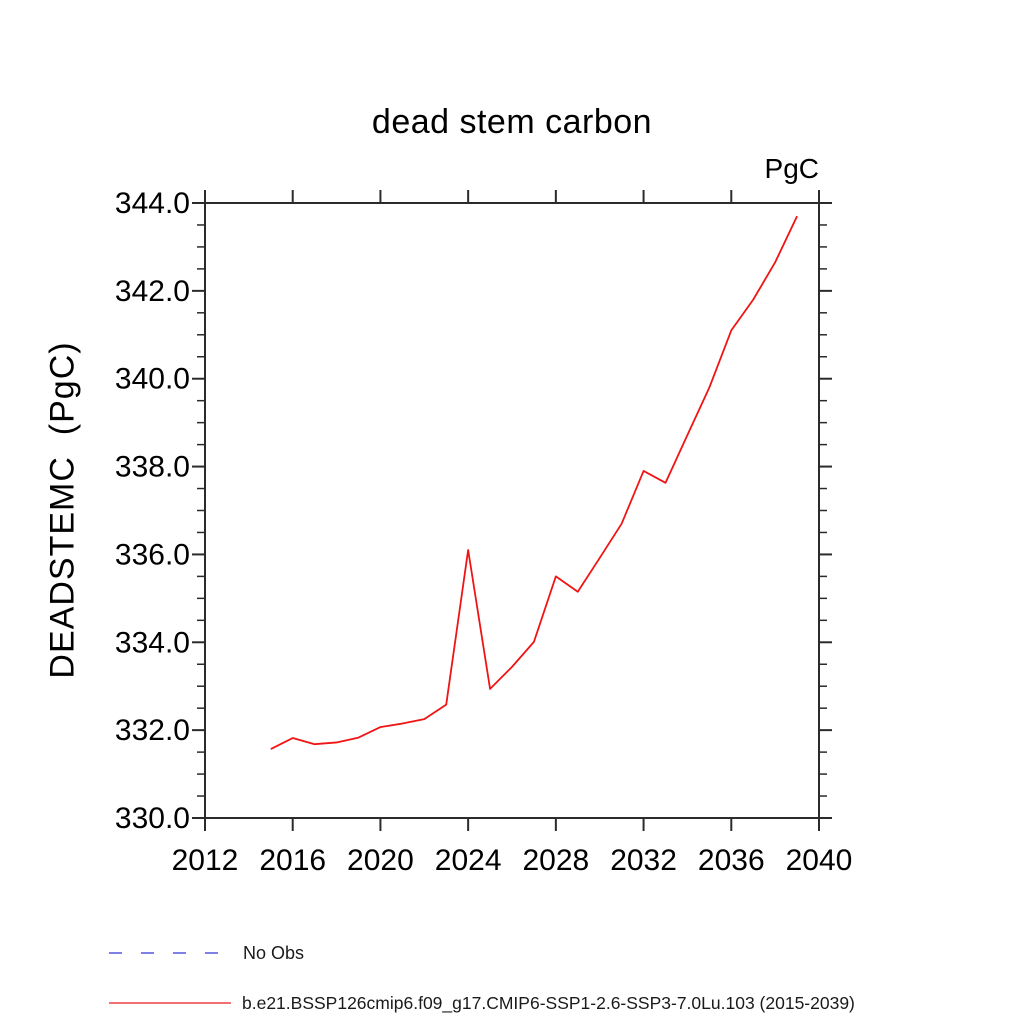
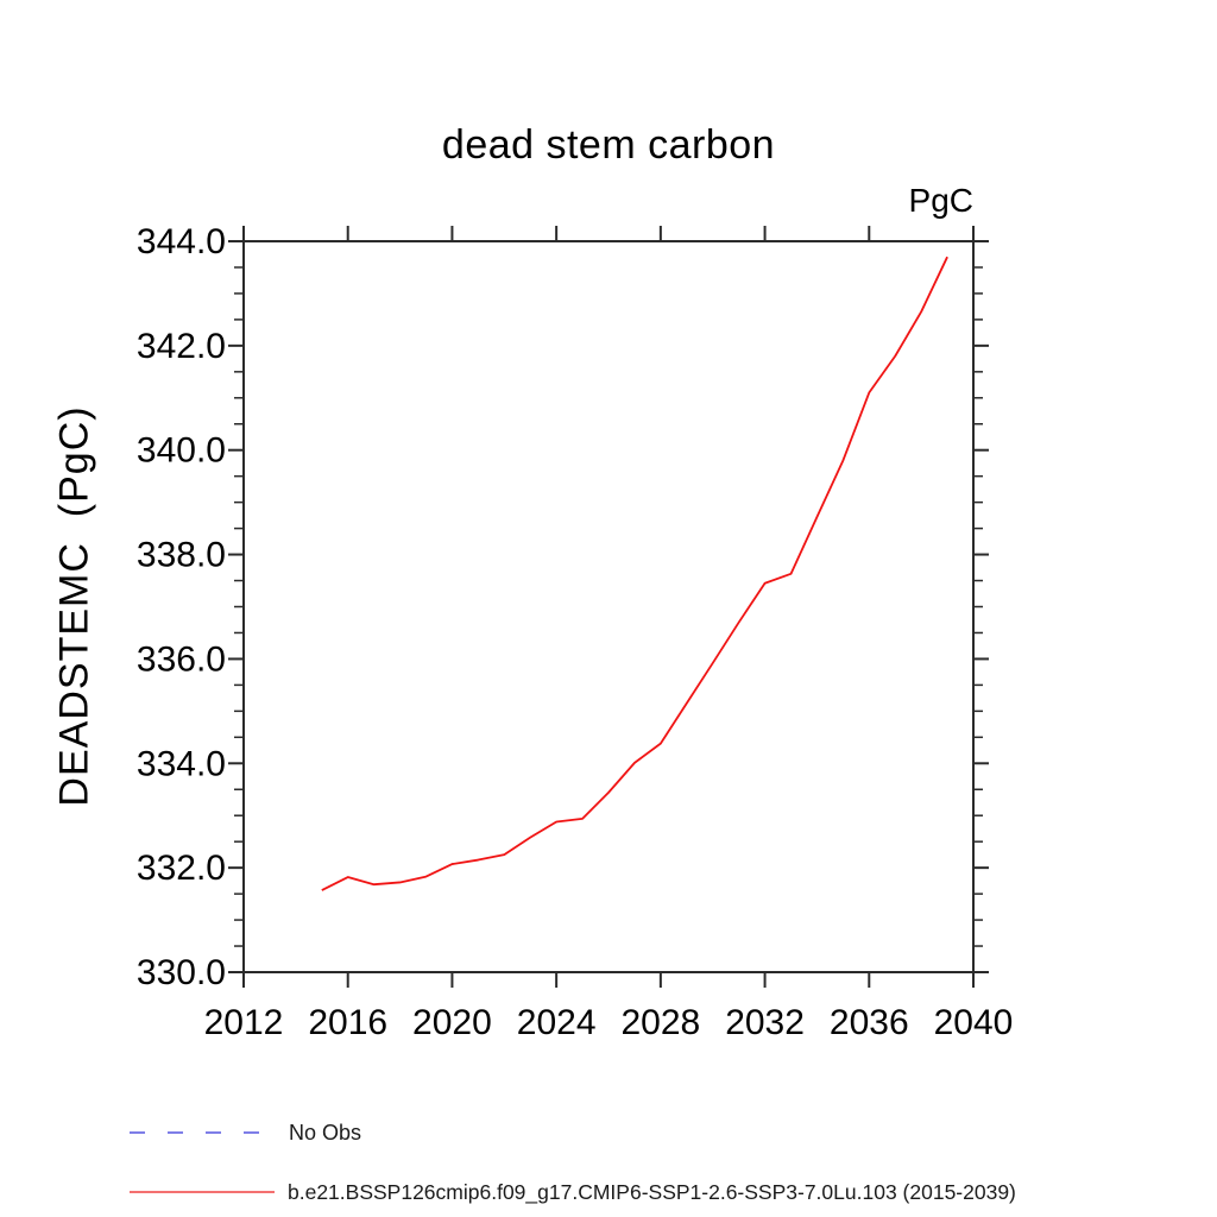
2024: 336.1 -> 332.9
2028: 335.5 -> 334.4
2032: 337.9 -> 337.4
